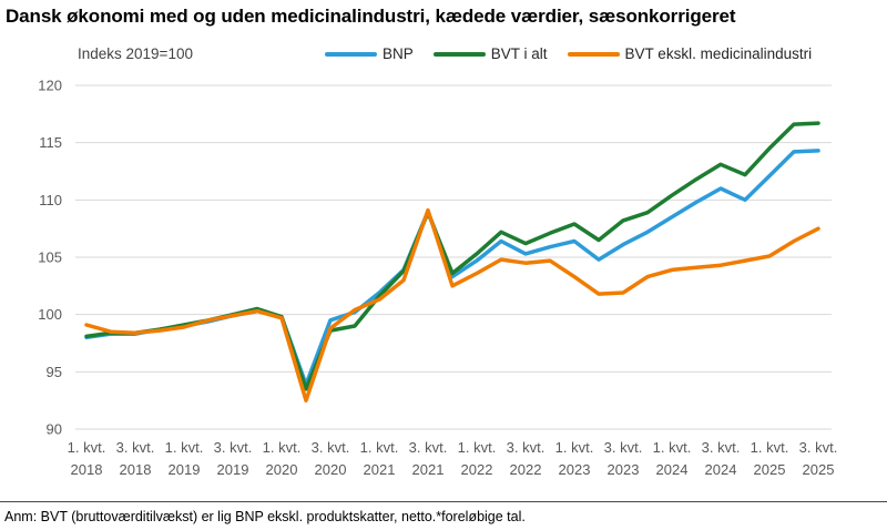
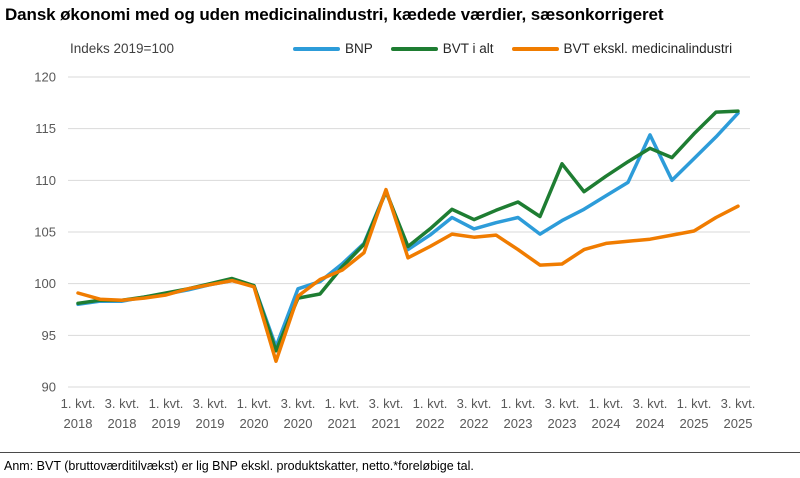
BVT i alt/3. kvt. 2023: 108.2 -> 111.6
BNP/3. kvt. 2024: 111.0 -> 114.4
BNP/3. kvt. 2025: 114.3 -> 116.5
